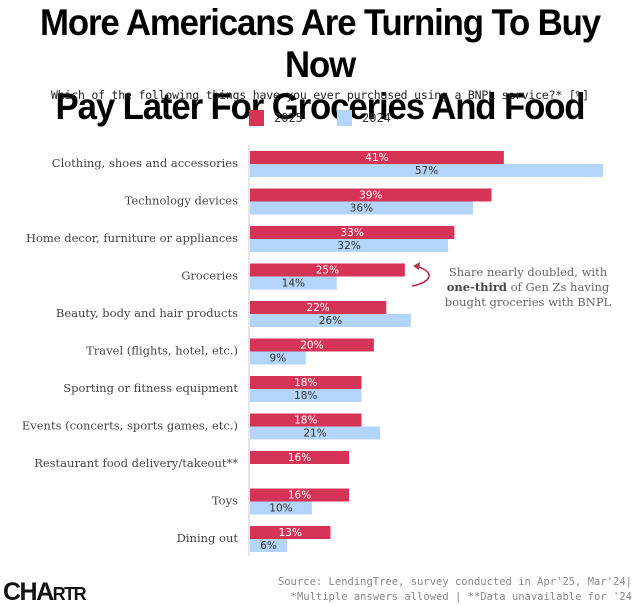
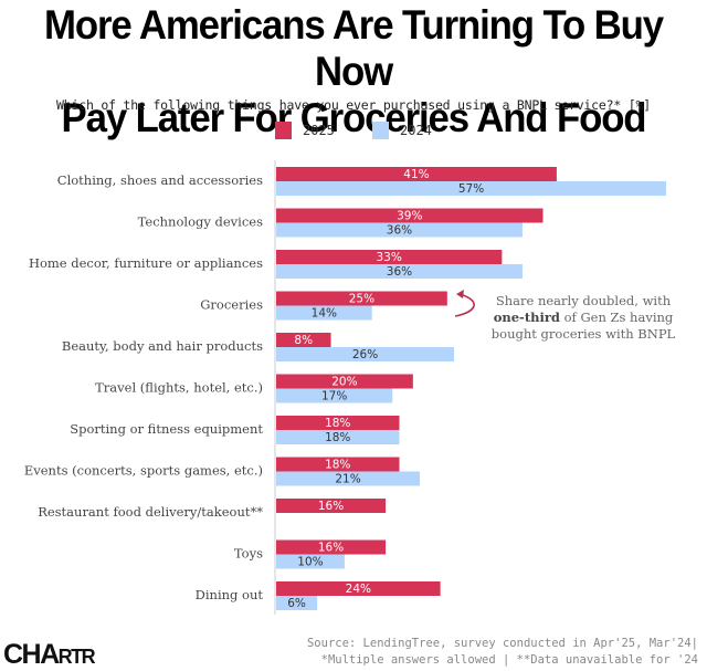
2024/Home decor, furniture or appliances: 32% -> 36%
2025/Beauty, body and hair products: 22% -> 8%
2024/Travel (flights, hotel, etc.): 9% -> 17%
2025/Dining out: 13% -> 24%
